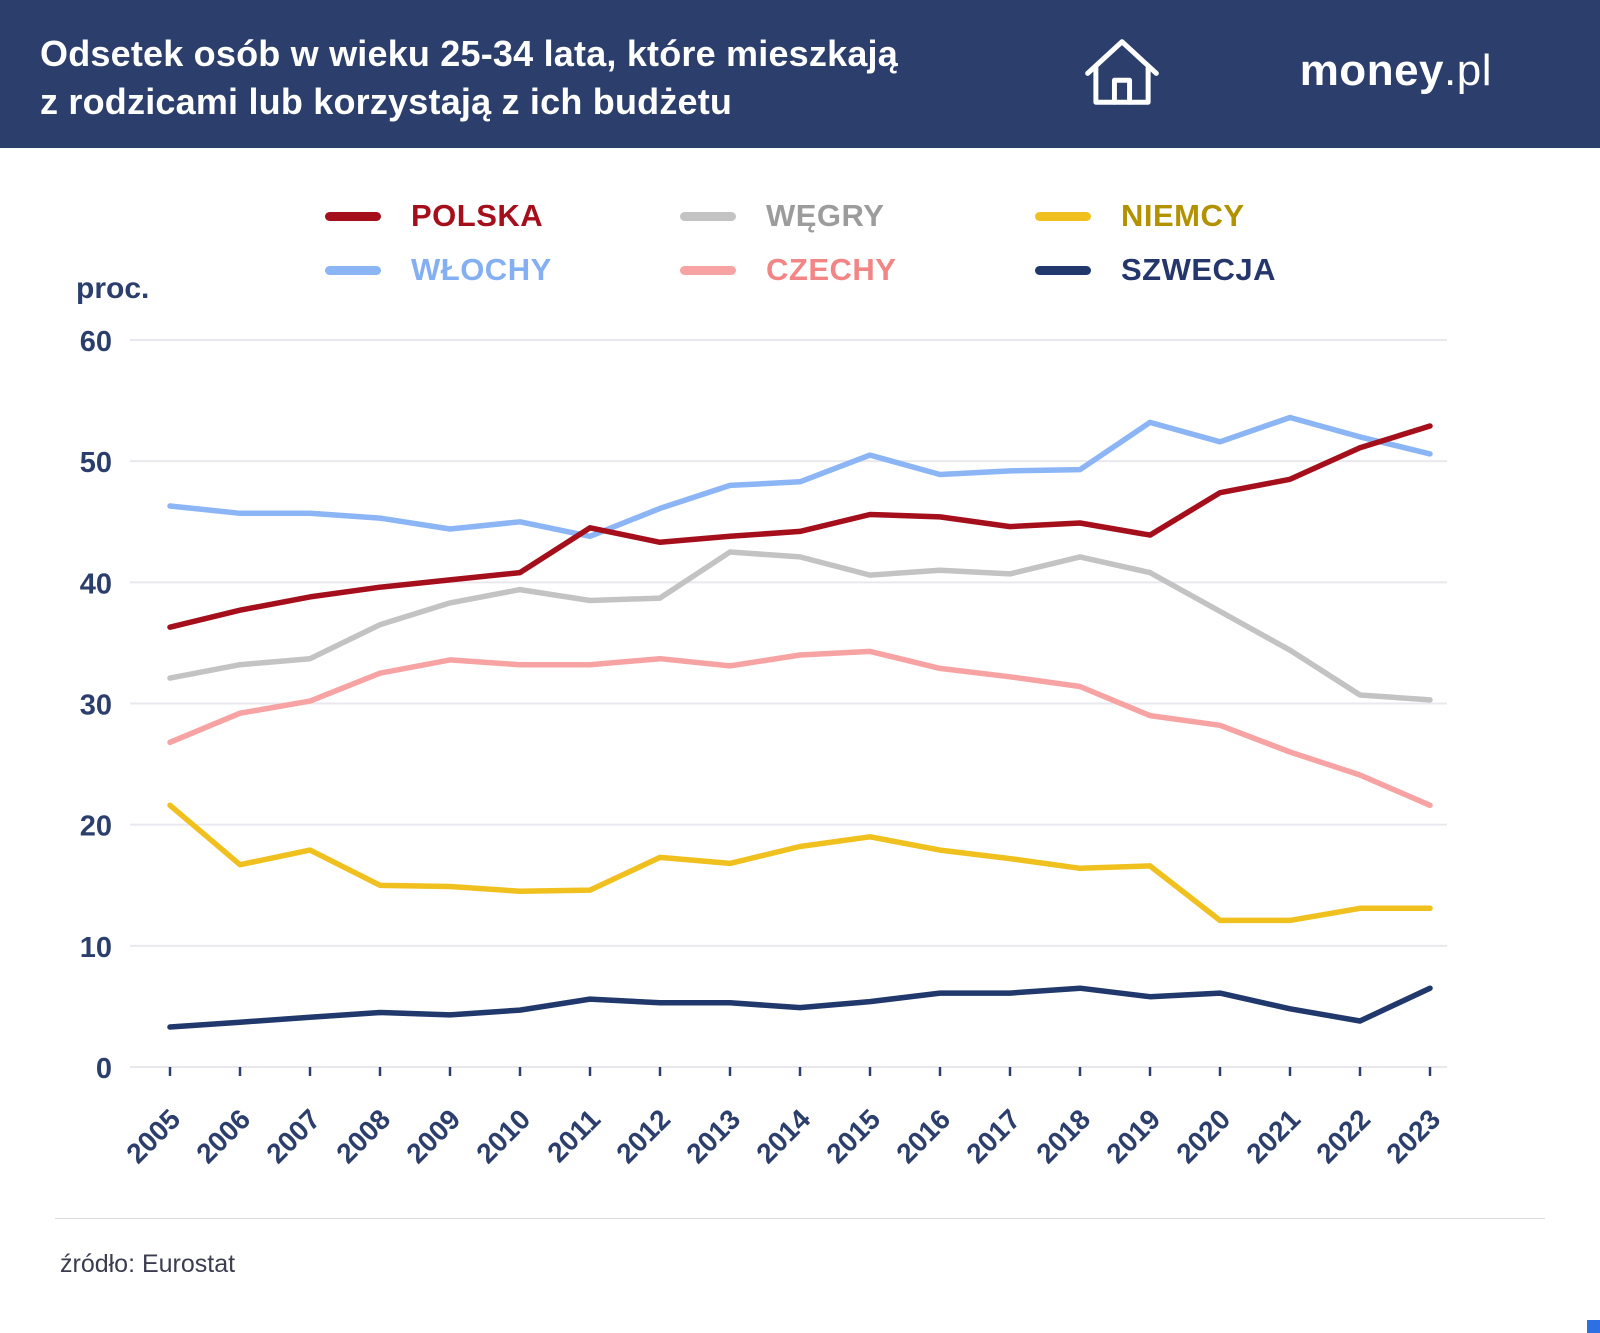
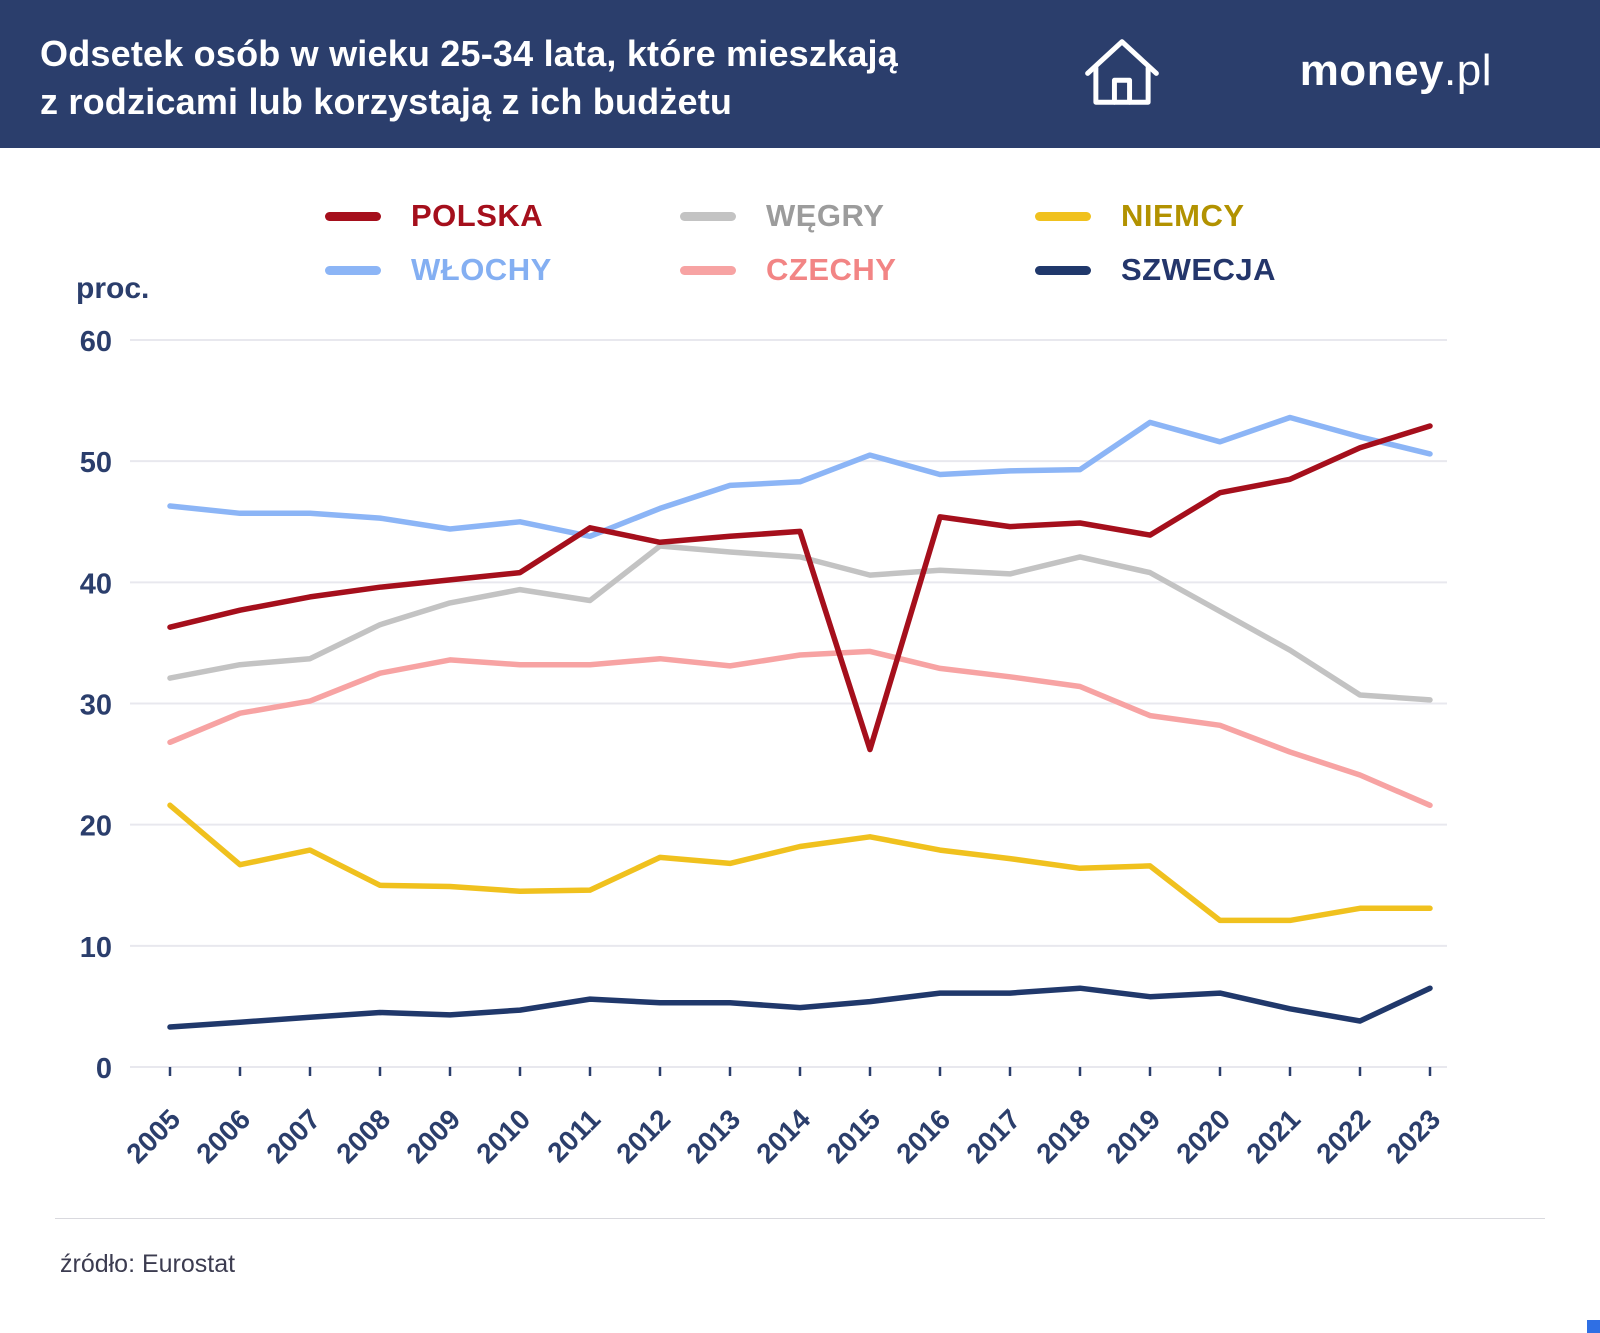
WĘGRY/2012: 38.7 -> 43.0
POLSKA/2015: 45.6 -> 26.2
